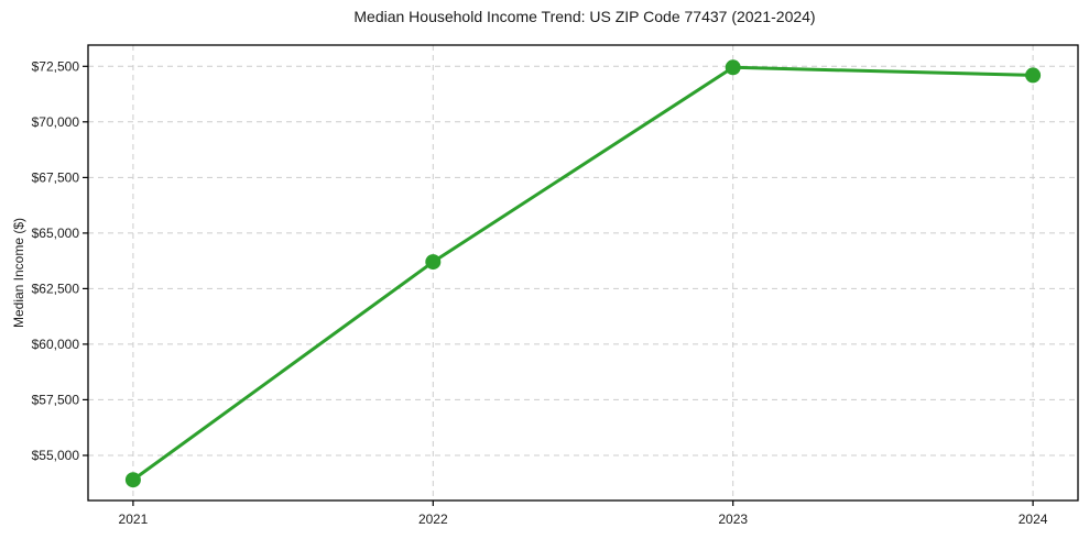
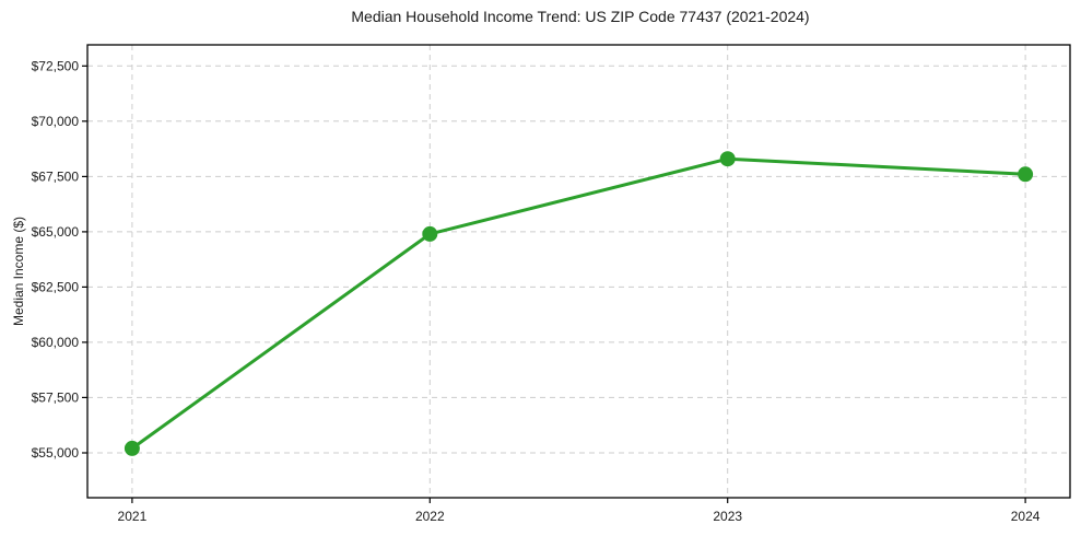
2021: $53900 -> $55200
2022: $63700 -> $64900
2023: $72400 -> $68300
2024: $72100 -> $67600
